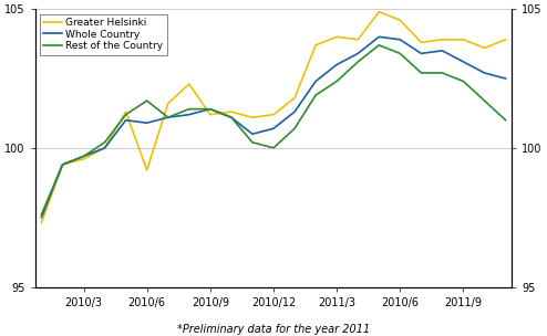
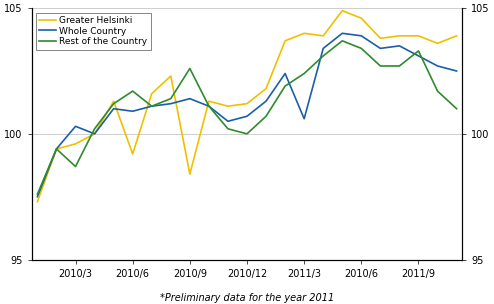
Whole Country/2010/3: 99.7 -> 100.3
Rest of the Country/2010/3: 99.7 -> 98.7
Greater Helsinki/2010/9: 101.2 -> 98.4
Rest of the Country/2010/9: 101.4 -> 102.6
Whole Country/2011/3: 103.0 -> 100.6
Rest of the Country/2011/9: 102.4 -> 103.3
